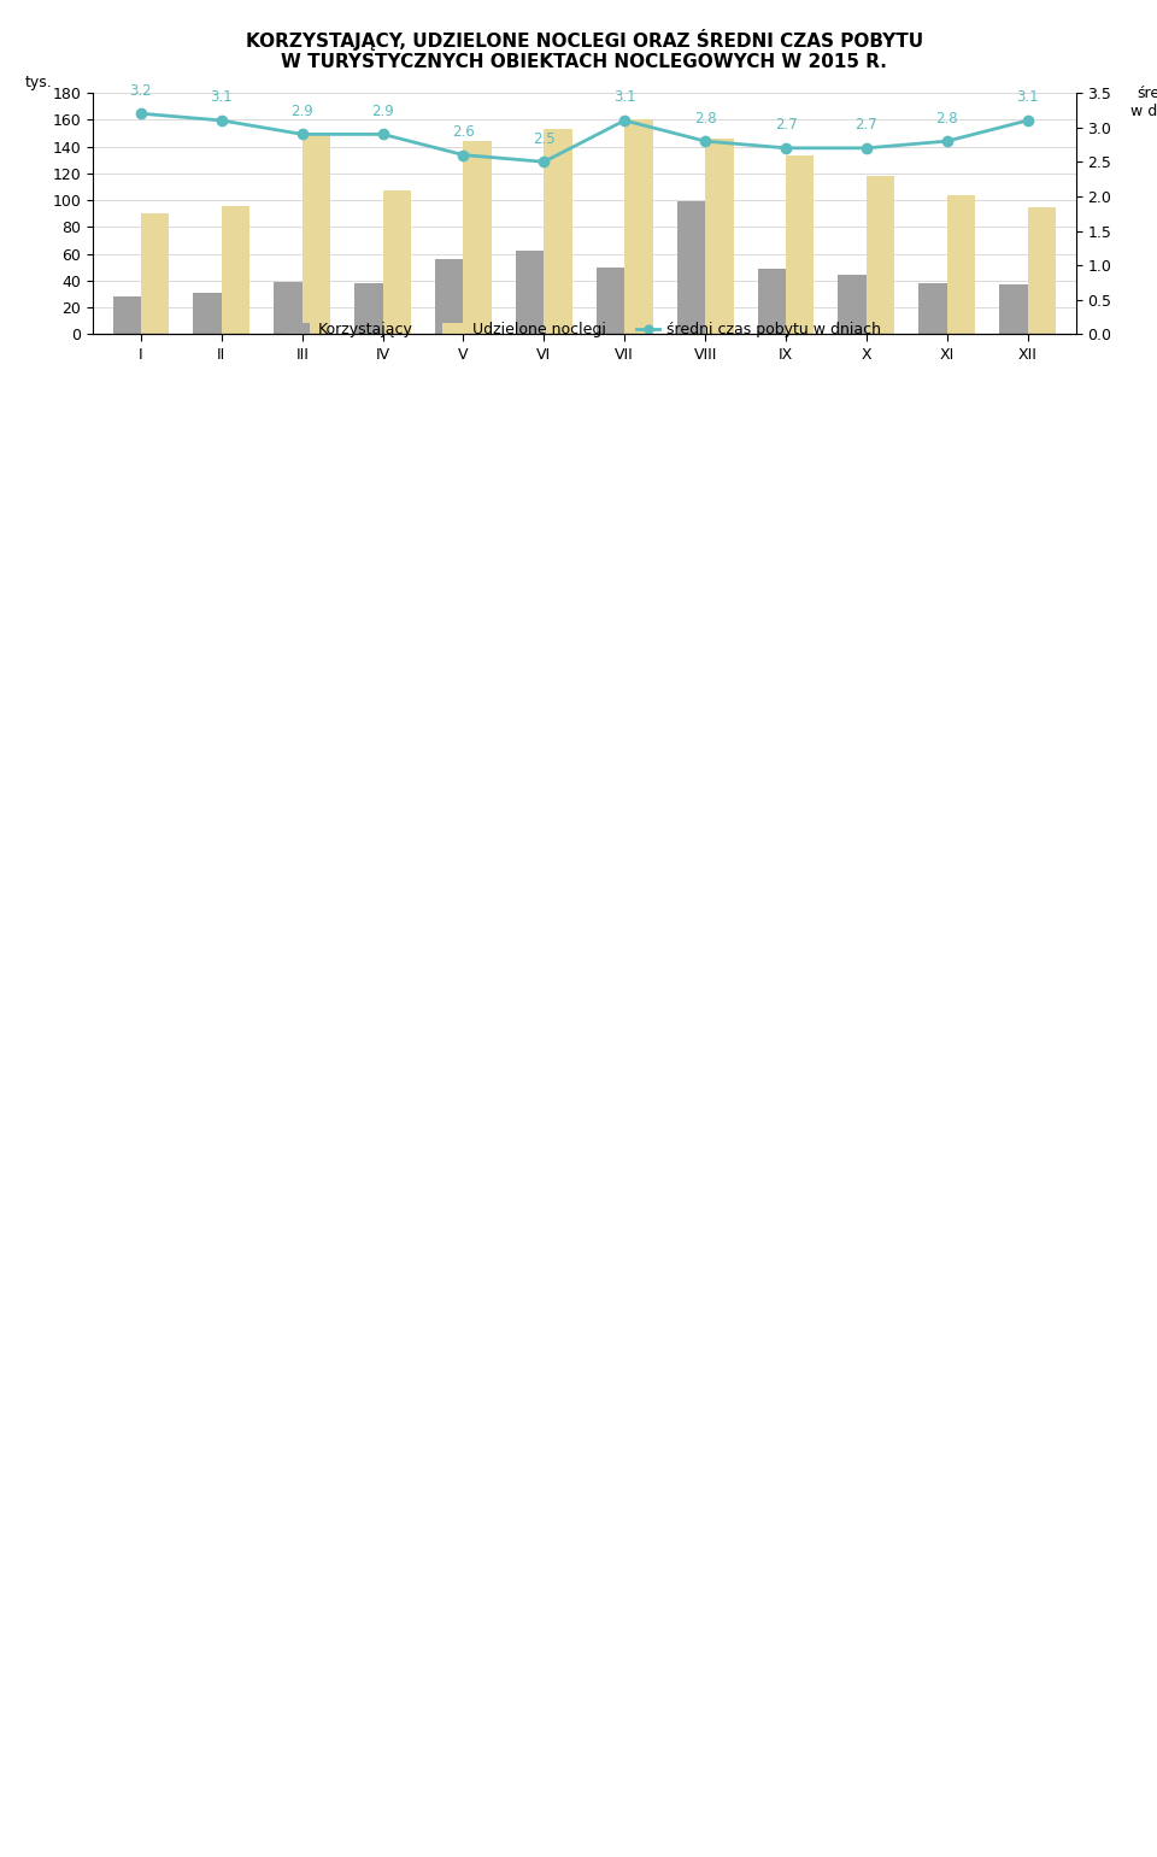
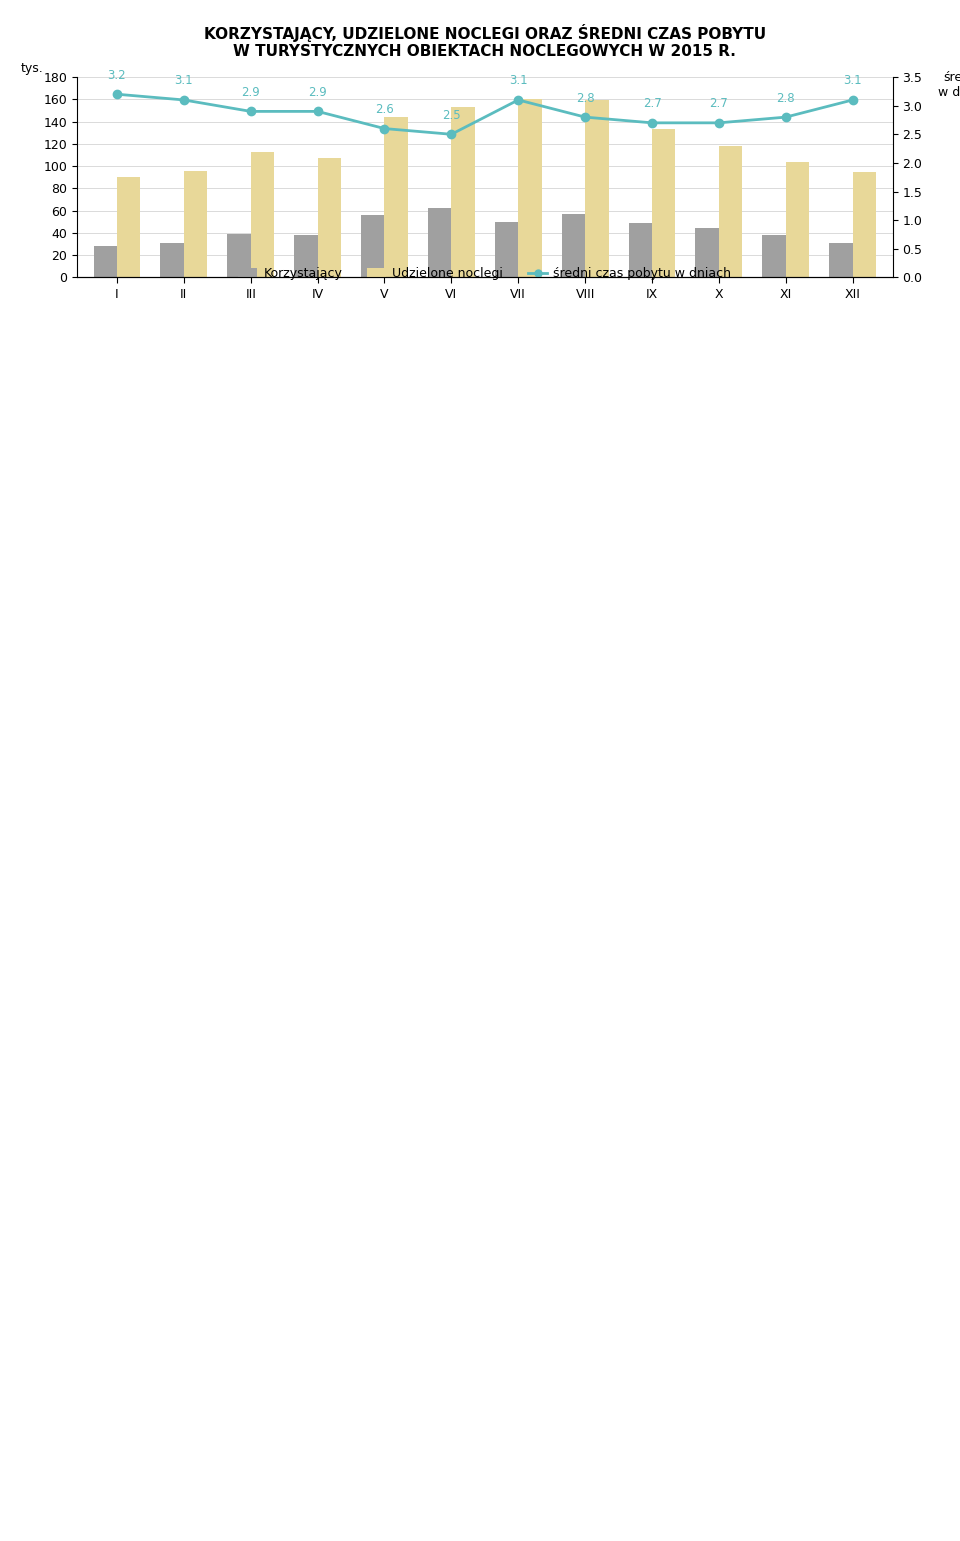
Udzielone noclegi/III: 150 -> 113
Korzystający/VIII: 99 -> 57
Udzielone noclegi/VIII: 146 -> 159
Korzystający/XII: 37 -> 31
